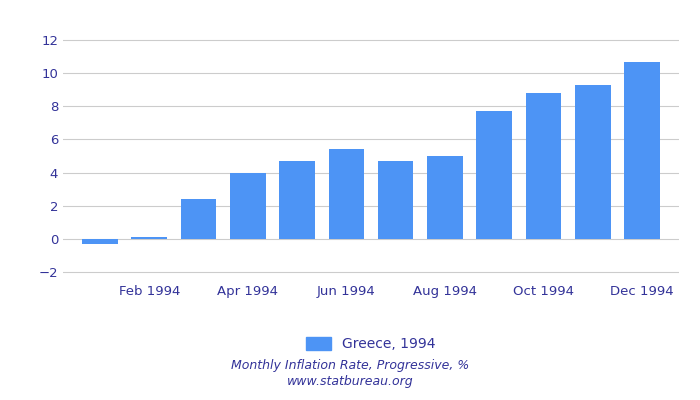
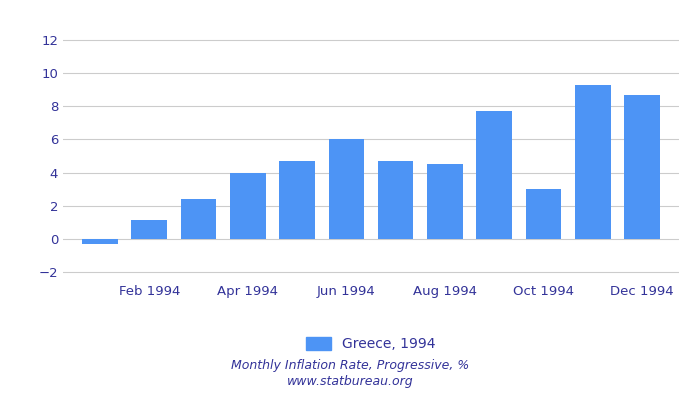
Feb 1994: 0.1 -> 1.1
Jun 1994: 5.4 -> 6.0
Aug 1994: 5.0 -> 4.5
Oct 1994: 8.8 -> 3.0
Dec 1994: 10.7 -> 8.7
